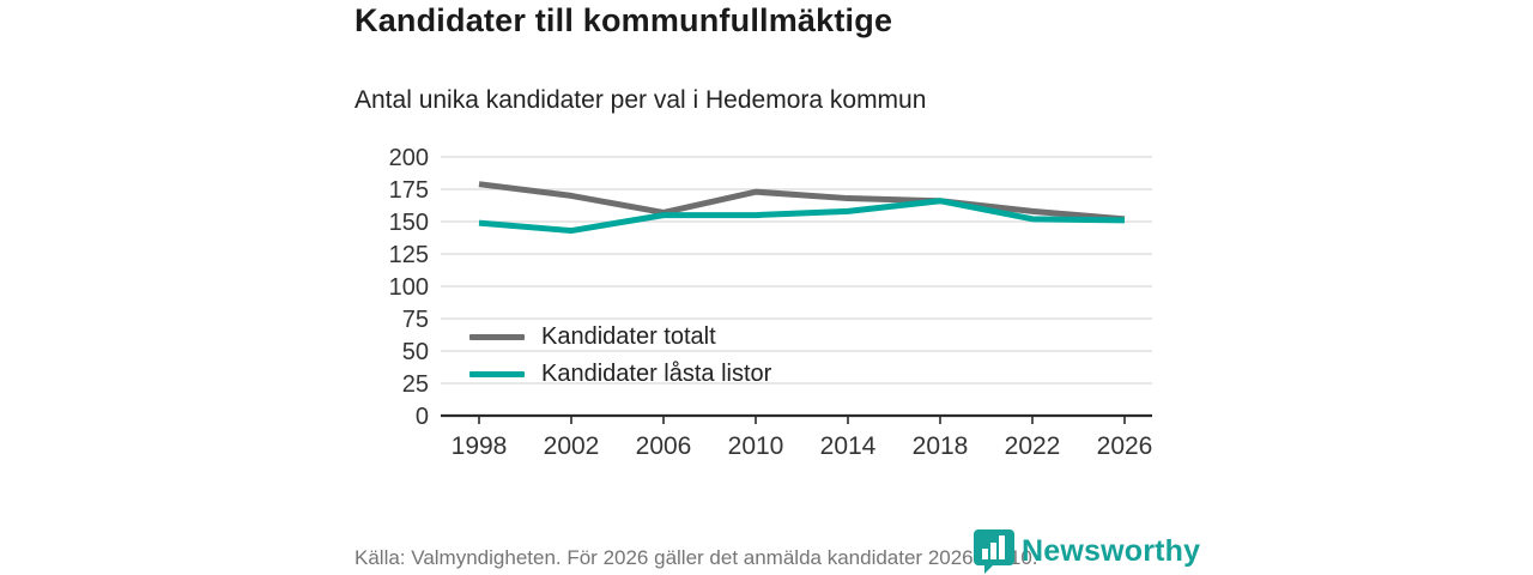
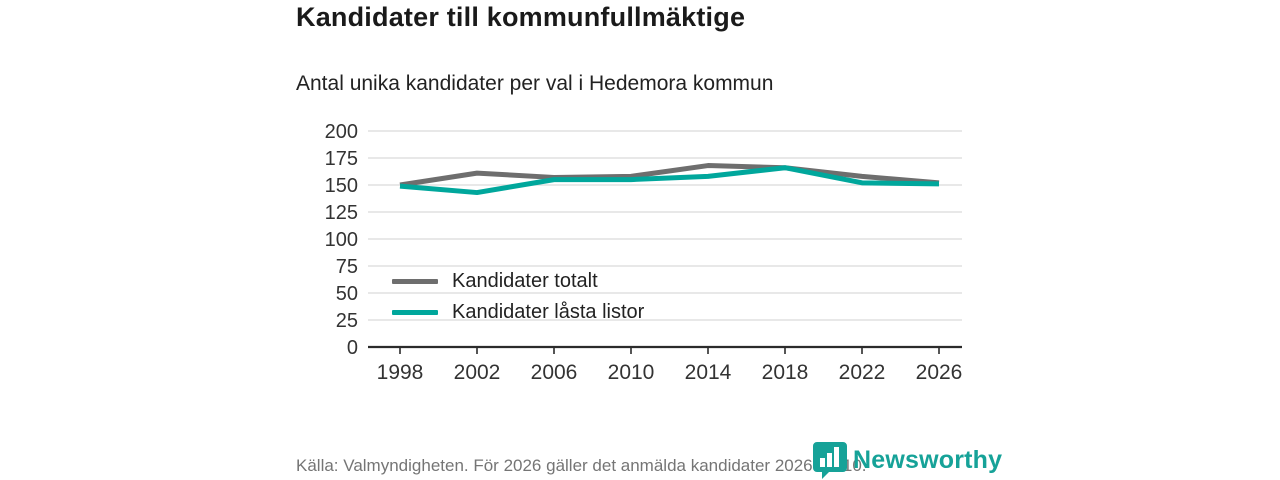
Kandidater totalt/1998: 179 -> 150
Kandidater totalt/2002: 170 -> 161
Kandidater totalt/2010: 173 -> 158
